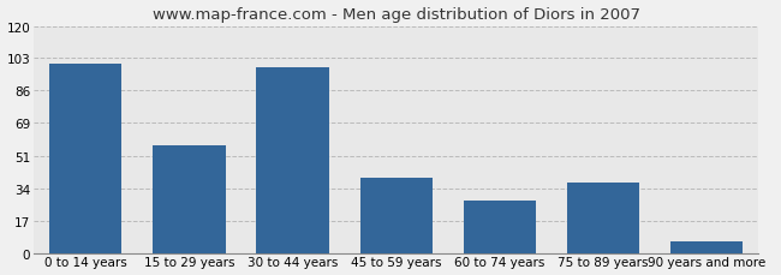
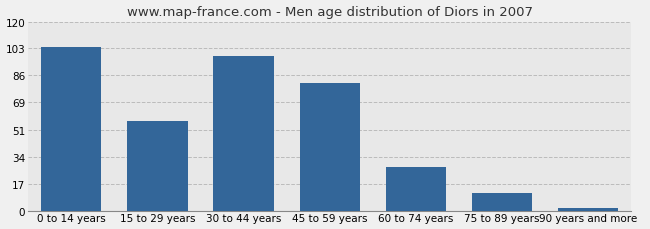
0 to 14 years: 100 -> 104
45 to 59 years: 40 -> 81
75 to 89 years: 37 -> 11
90 years and more: 6 -> 2
